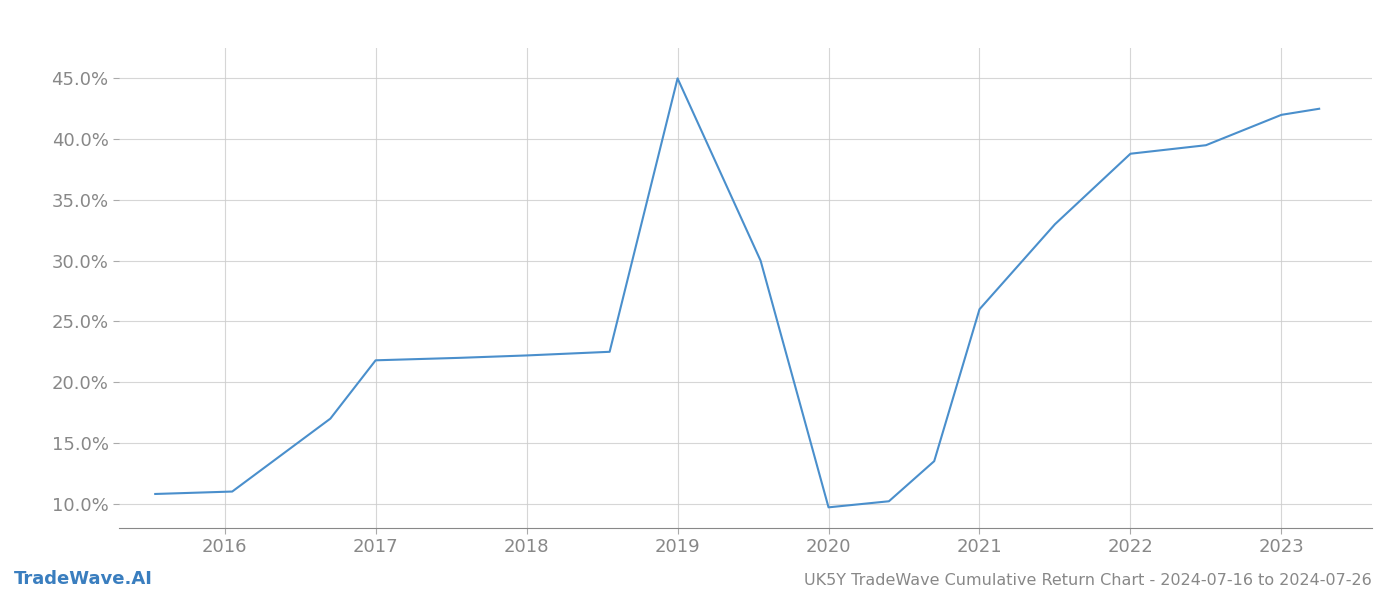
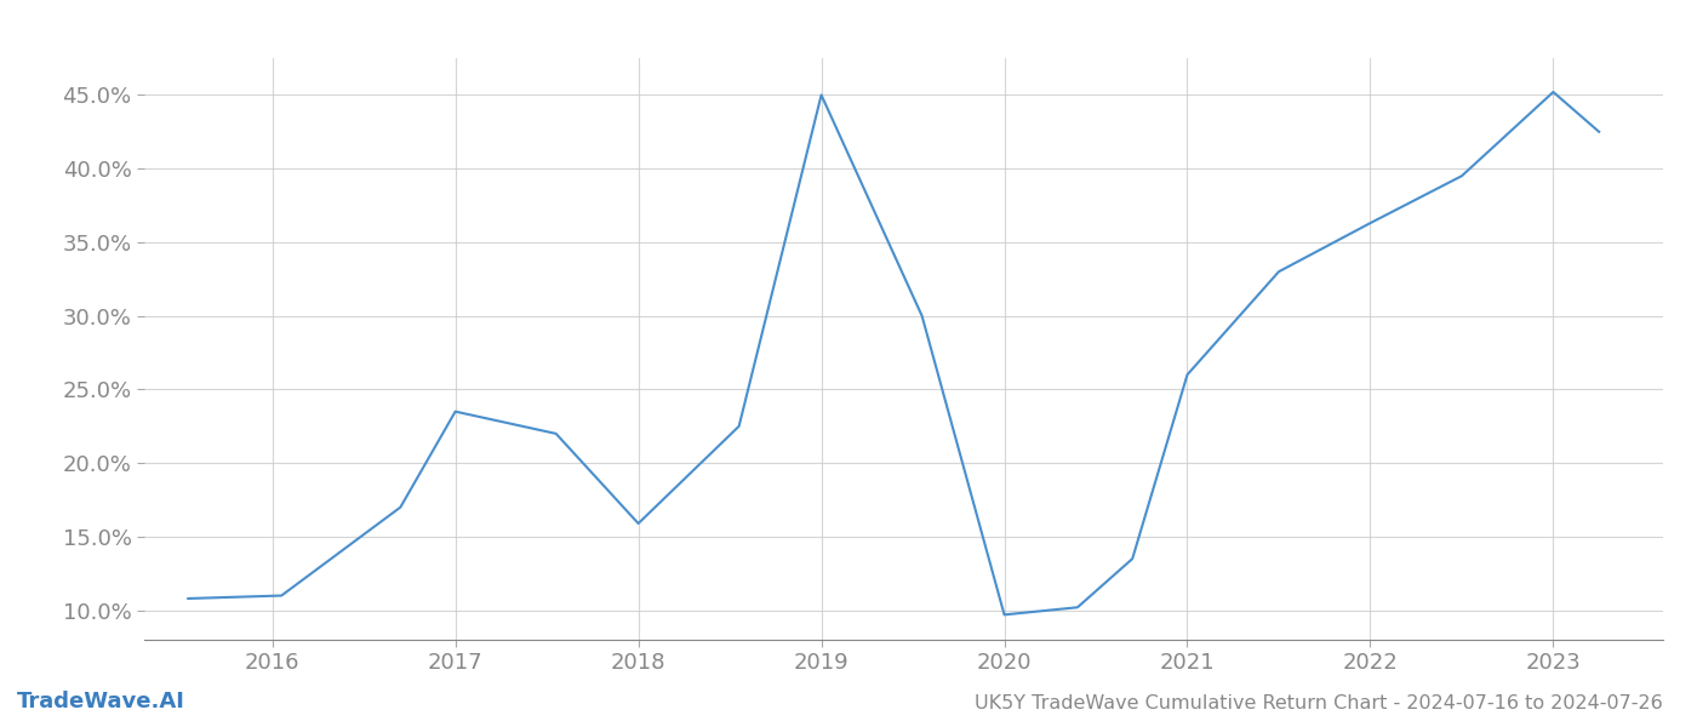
2017: 21.8% -> 23.5%
2018: 22.2% -> 15.9%
2022: 38.8% -> 36.3%
2023: 42.0% -> 45.2%
